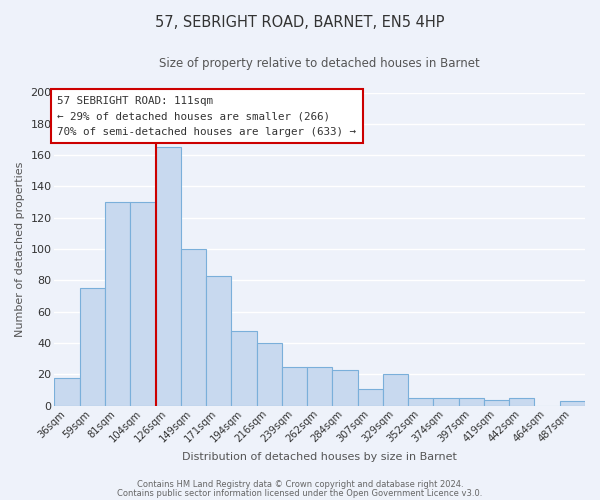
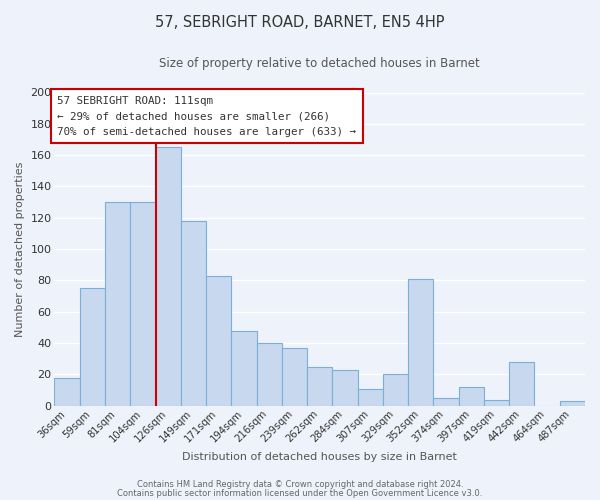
149sqm: 100 -> 118
239sqm: 25 -> 37
352sqm: 5 -> 81
397sqm: 5 -> 12
442sqm: 5 -> 28
